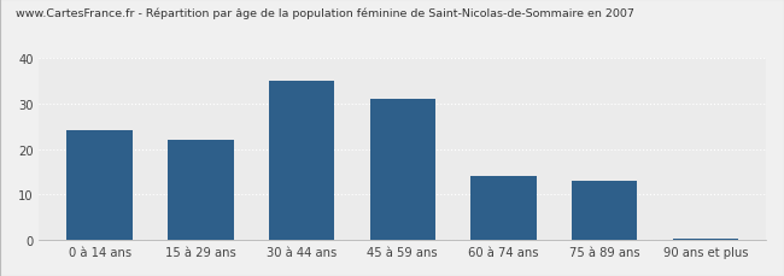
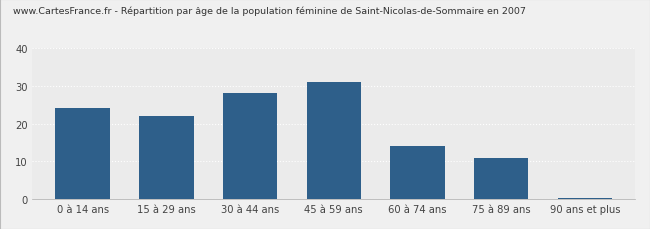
30 à 44 ans: 35.0 -> 28.0
75 à 89 ans: 13.0 -> 11.0
